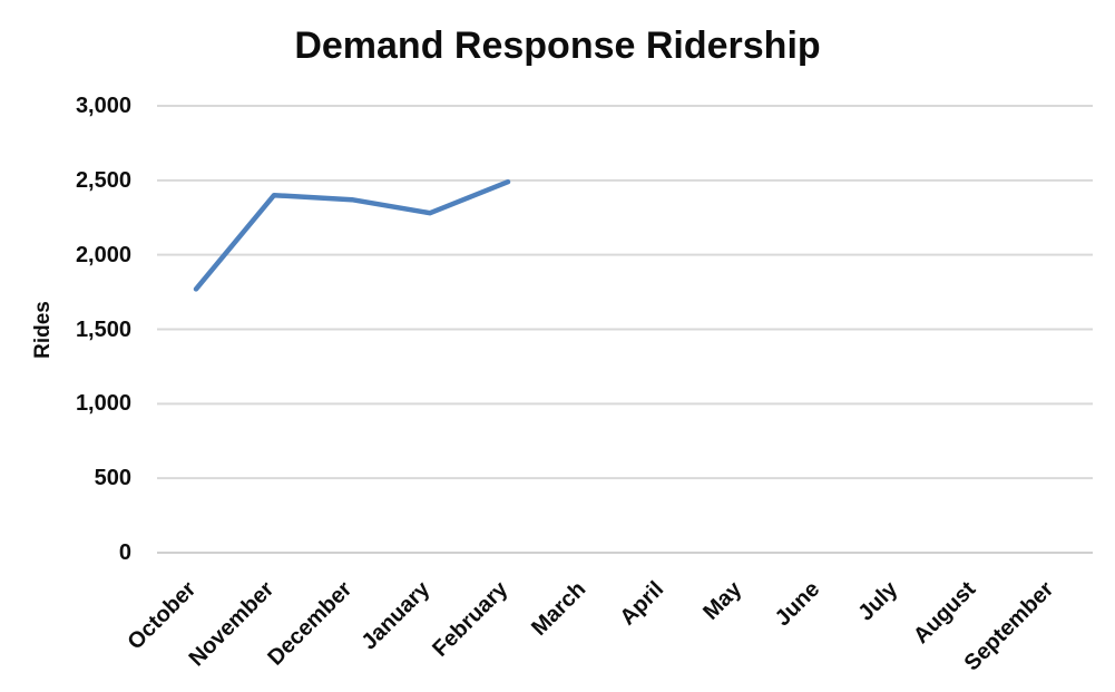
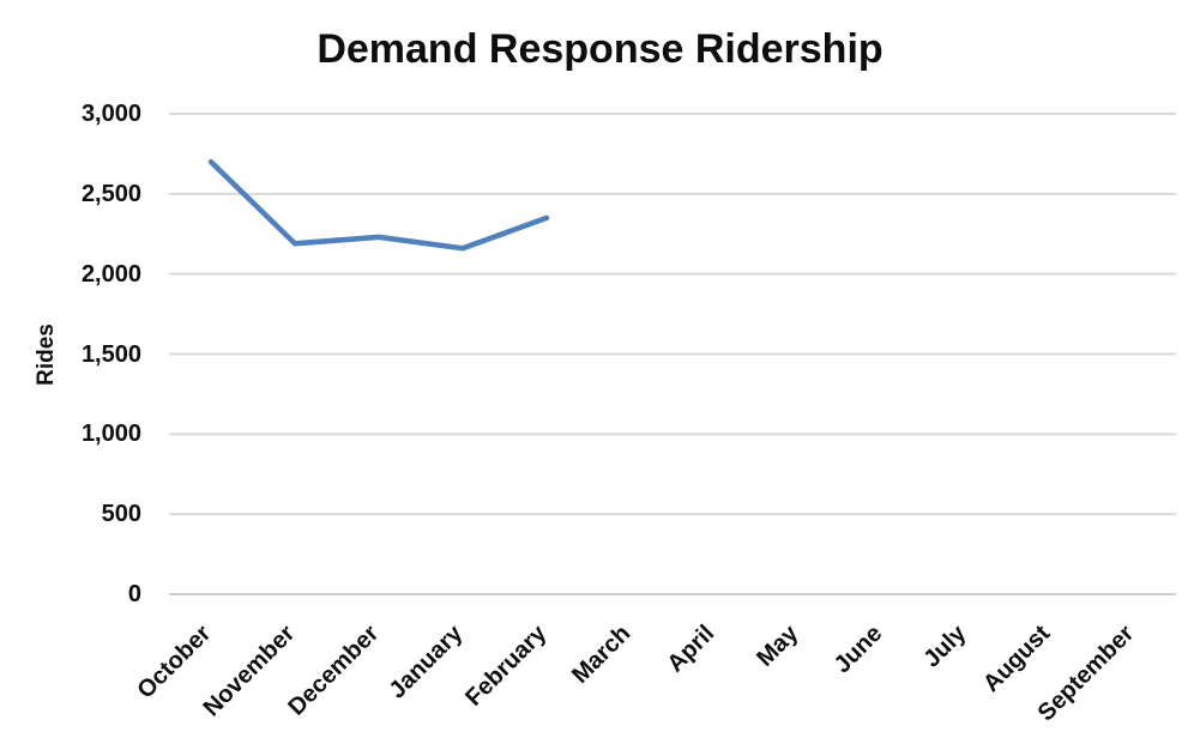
October: 1770 -> 2700
November: 2400 -> 2190
December: 2370 -> 2230
January: 2280 -> 2160
February: 2490 -> 2350
